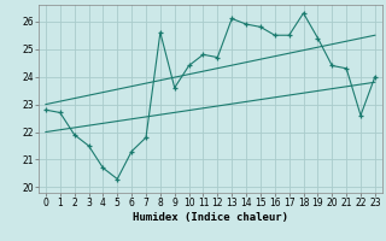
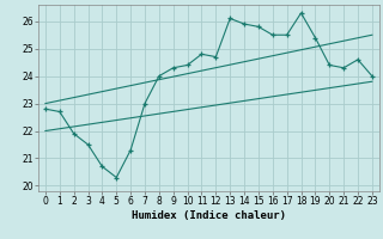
7: 21.8 -> 23.0
8: 25.6 -> 24.0
9: 23.6 -> 24.3
22: 22.6 -> 24.6
